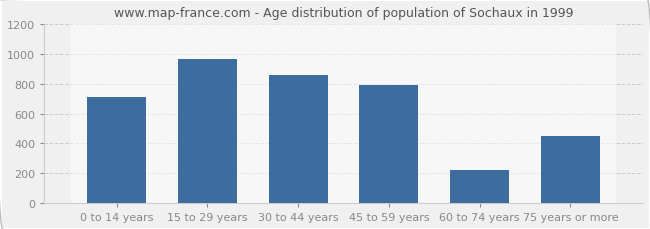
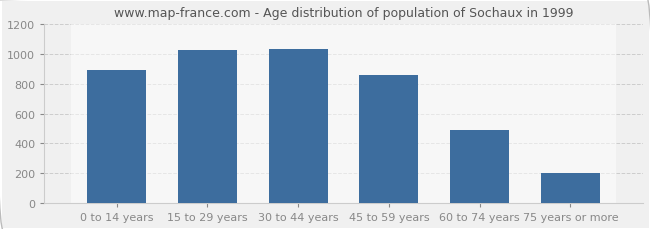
0 to 14 years: 710 -> 890
15 to 29 years: 970 -> 1020
30 to 44 years: 860 -> 1040
45 to 59 years: 790 -> 860
60 to 74 years: 220 -> 490
75 years or more: 450 -> 200
